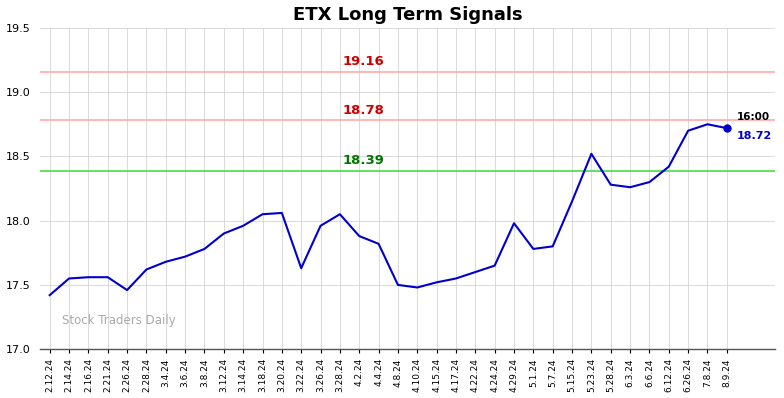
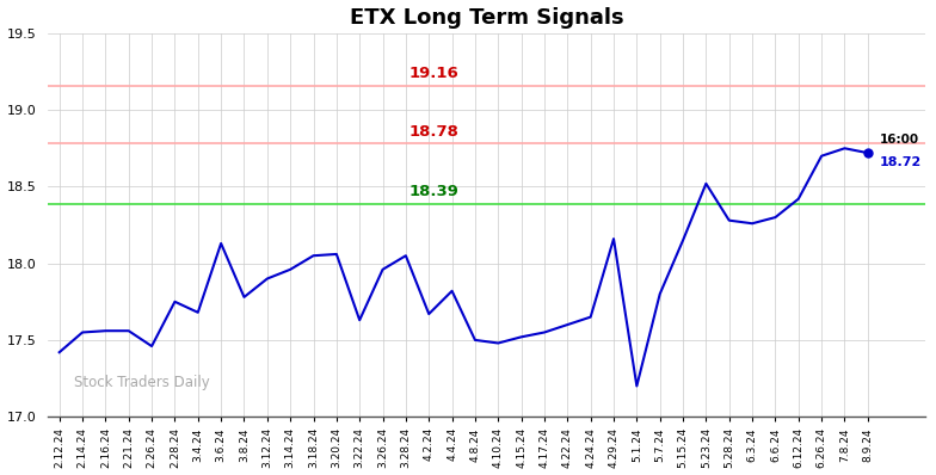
2.28.24: 17.62 -> 17.75
3.6.24: 17.72 -> 18.13
4.2.24: 17.88 -> 17.67
4.29.24: 17.98 -> 18.16
5.1.24: 17.78 -> 17.20
